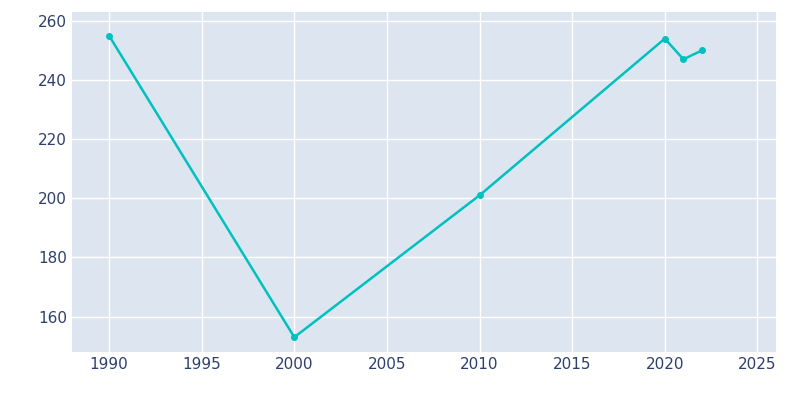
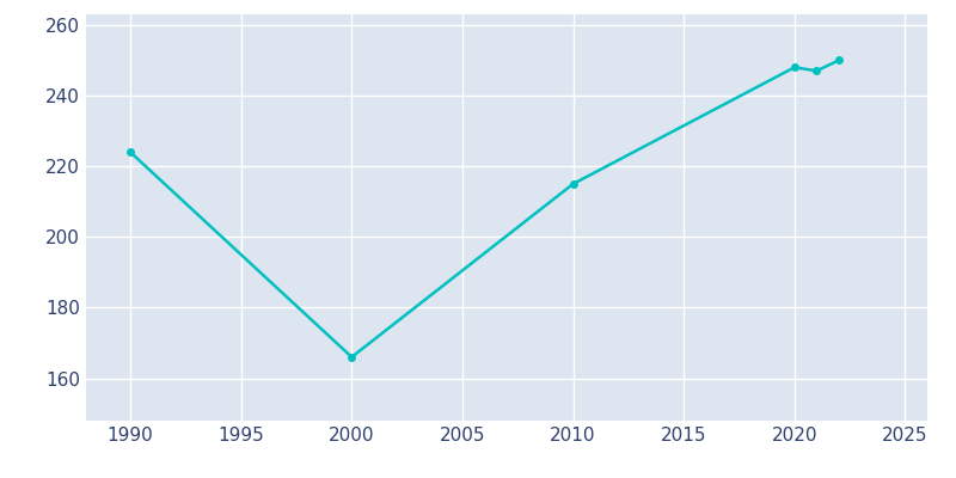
1990: 255 -> 224
2000: 153 -> 166
2010: 201 -> 215
2020: 254 -> 248
